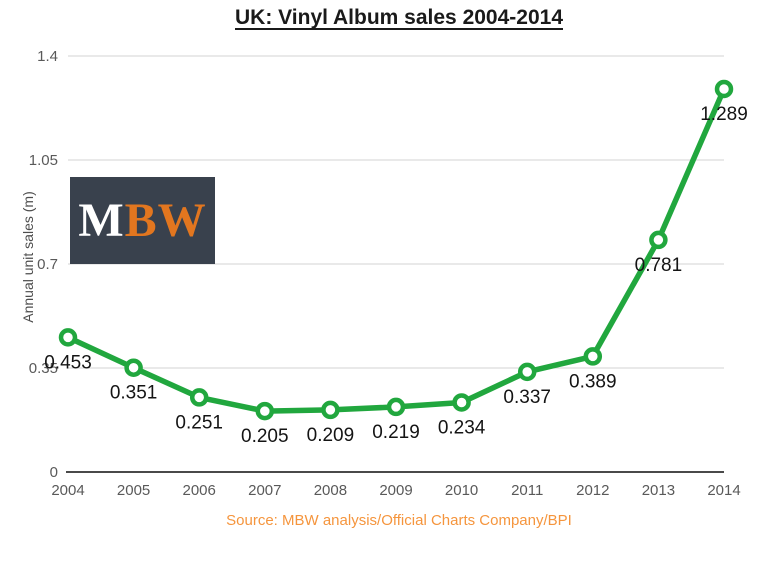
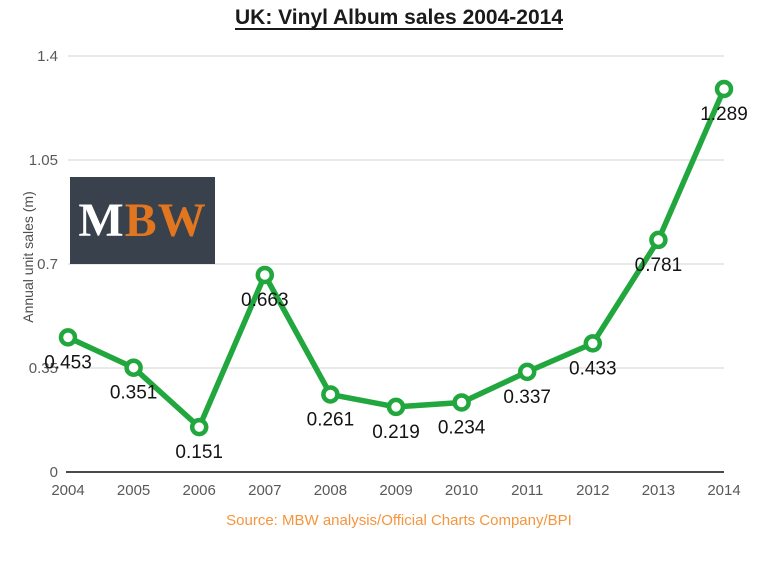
2006: 0.251 -> 0.151
2007: 0.205 -> 0.663
2008: 0.209 -> 0.261
2012: 0.389 -> 0.433
